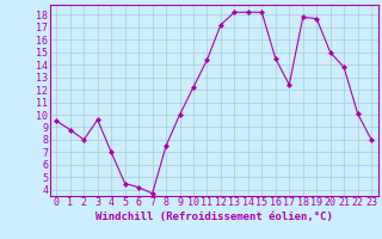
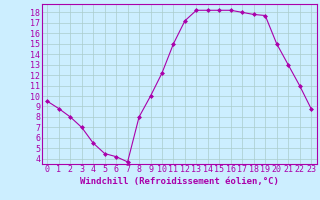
3: 9.6 -> 7.0
4: 7.0 -> 5.5
8: 7.5 -> 8.0
11: 14.4 -> 15.0
16: 14.5 -> 18.2
17: 12.4 -> 18.0
21: 13.8 -> 13.0
22: 10.1 -> 11.0
23: 8.0 -> 8.8
